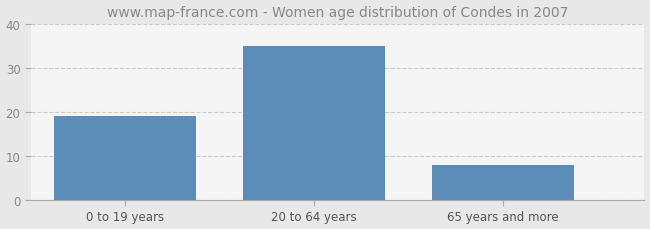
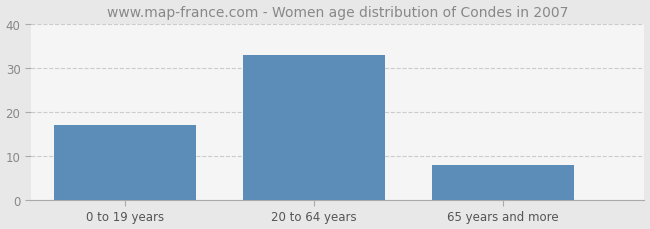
0 to 19 years: 19 -> 17
20 to 64 years: 35 -> 33
